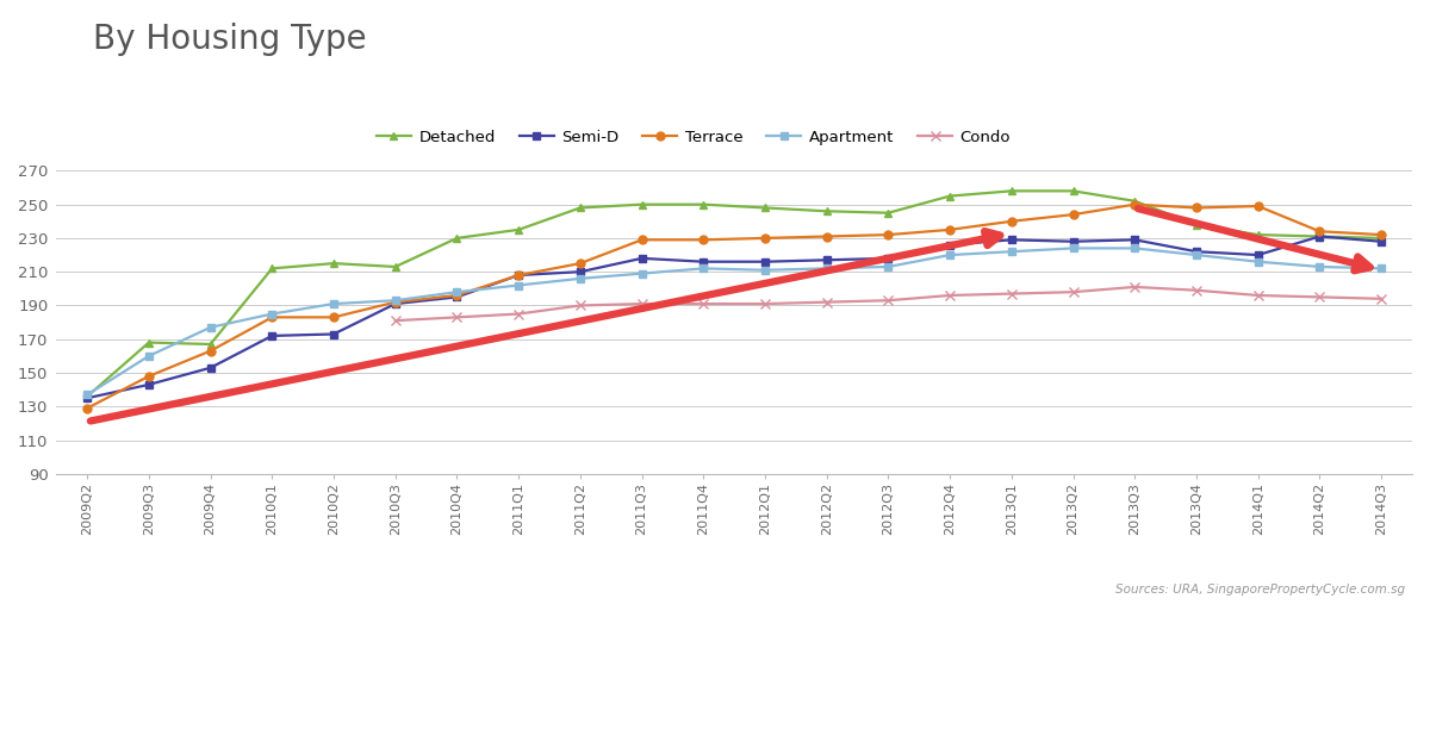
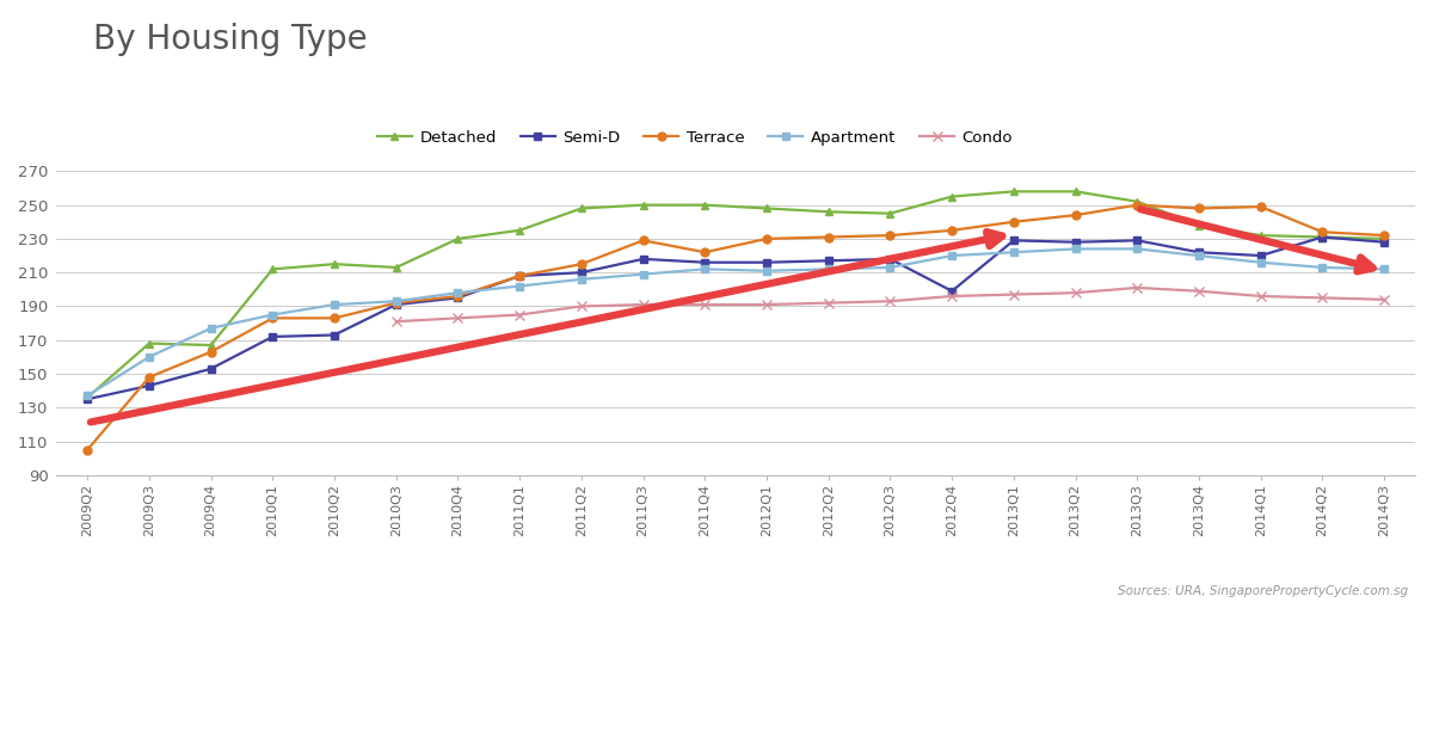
Terrace/2009Q2: 129 -> 105
Terrace/2011Q4: 229 -> 222
Semi-D/2012Q4: 226 -> 199
